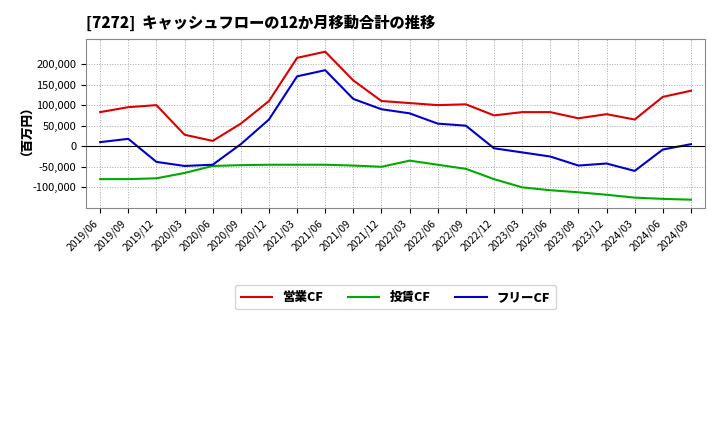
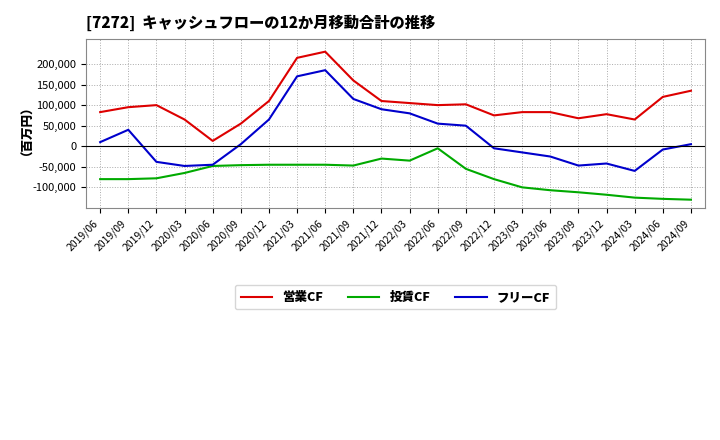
フリーCF/2019/09: 18,000 -> 40,000
営業CF/2020/03: 28,000 -> 65,000
投賃CF/2021/12: -50,000 -> -30,000
投賃CF/2022/06: -45,000 -> -5,000
